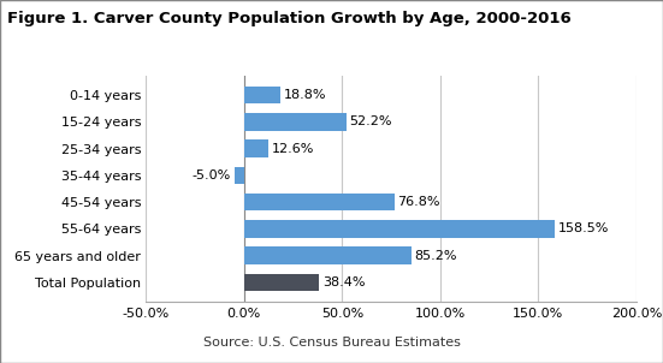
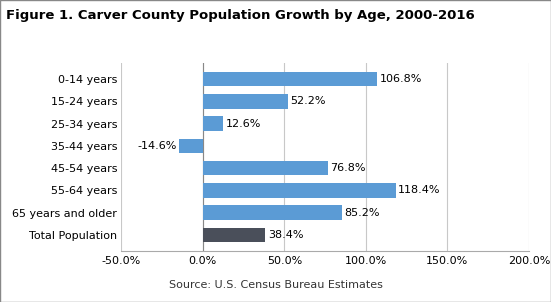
0-14 years: 18.8% -> 106.8%
35-44 years: -5.0% -> -14.6%
55-64 years: 158.5% -> 118.4%
